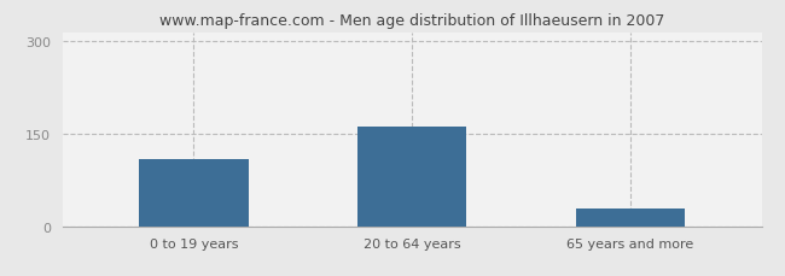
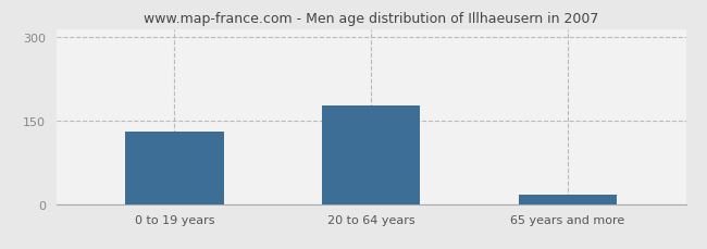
0 to 19 years: 108 -> 130
20 to 64 years: 162 -> 178
65 years and more: 28 -> 17
